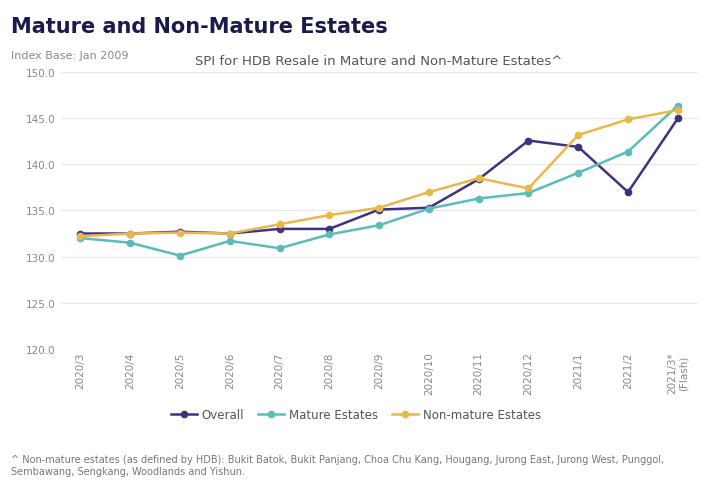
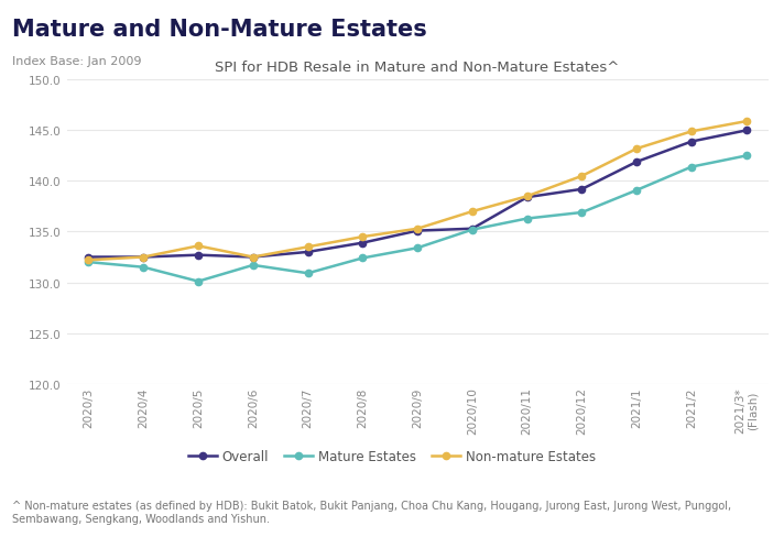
Non-mature Estates/2020/5: 132.6 -> 133.6
Overall/2020/8: 133.0 -> 133.9
Overall/2020/12: 142.6 -> 139.2
Non-mature Estates/2020/12: 137.4 -> 140.5
Overall/2021/2: 137.0 -> 143.9
Mature Estates/2021/3* (Flash): 146.4 -> 142.5
